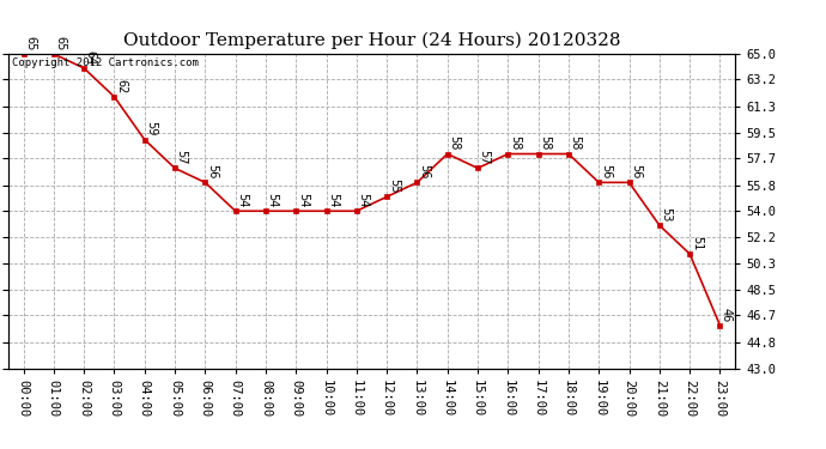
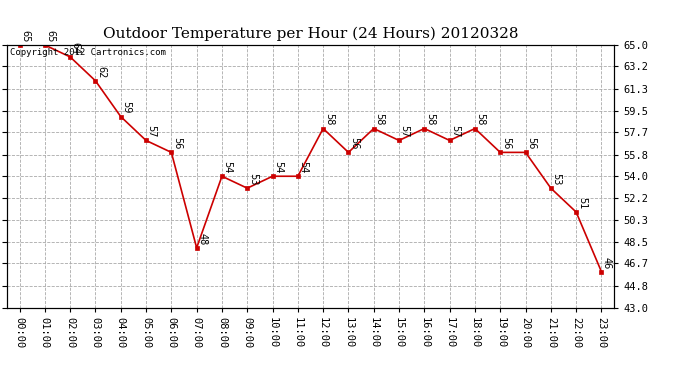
07:00: 54 -> 48
09:00: 54 -> 53
12:00: 55 -> 58
17:00: 58 -> 57
